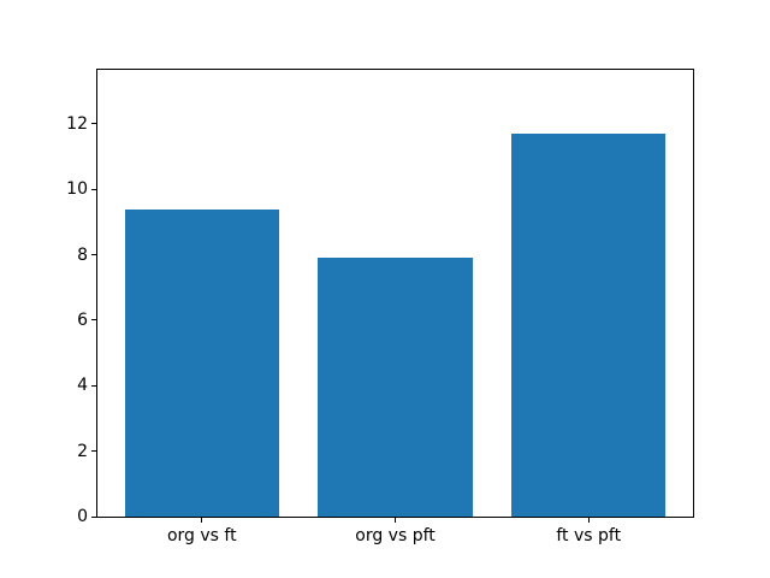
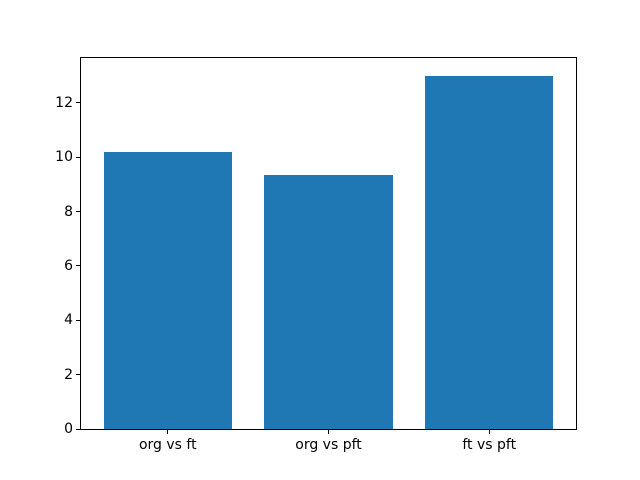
org vs ft: 9.4 -> 10.2
org vs pft: 7.9 -> 9.3
ft vs pft: 11.7 -> 13.0
